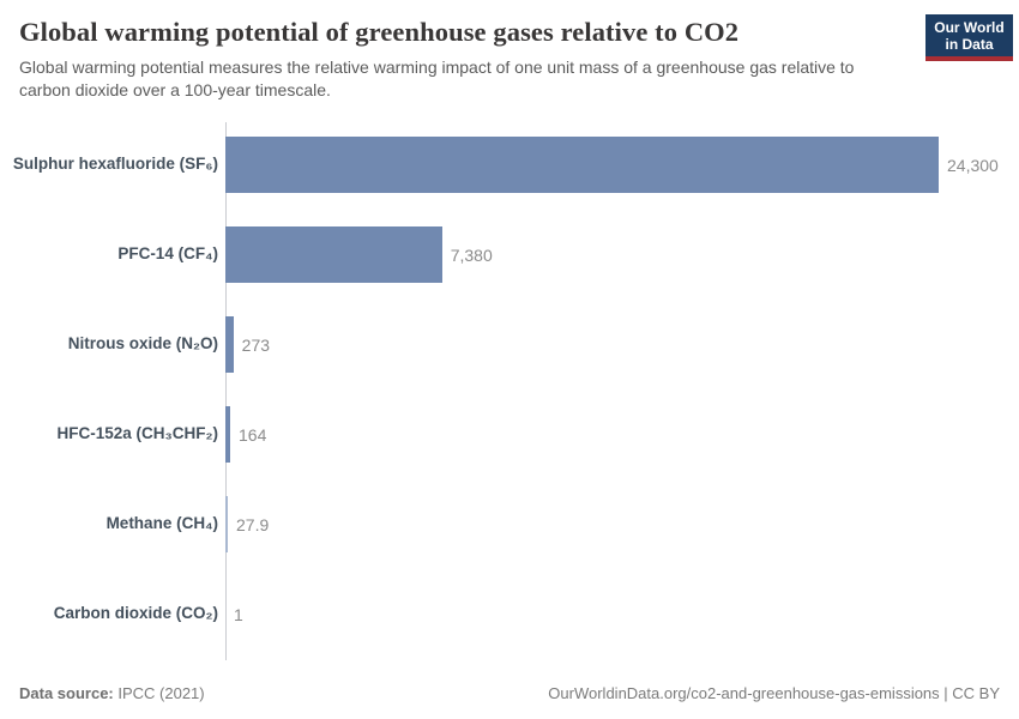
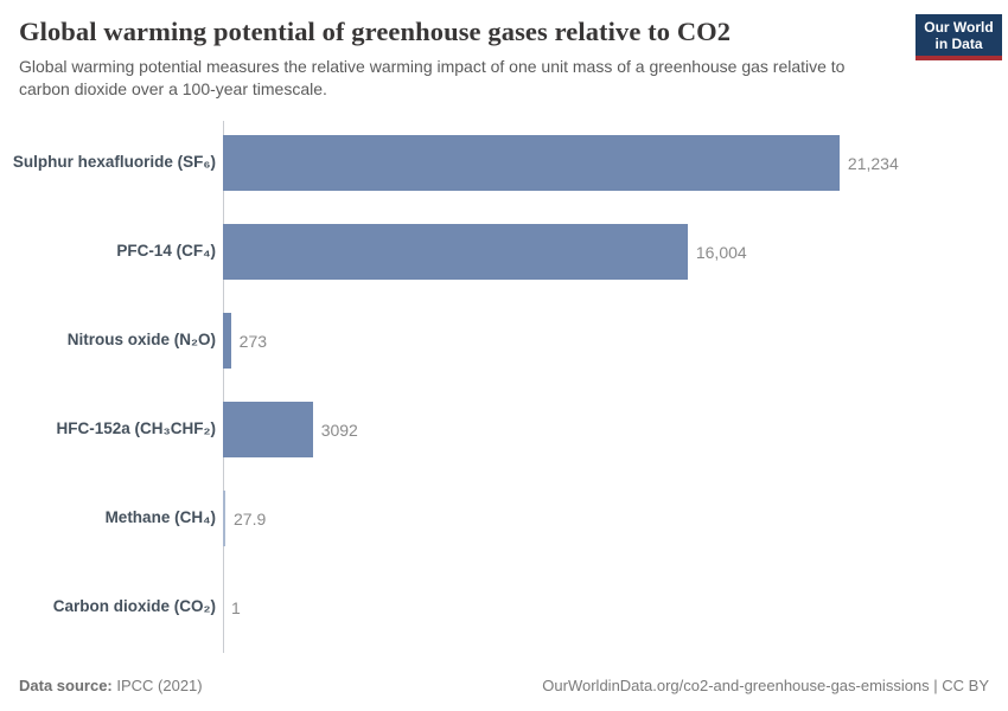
Sulphur hexafluoride (SF₆): 24,300 -> 21,234
PFC-14 (CF₄): 7,380 -> 16,004
HFC-152a (CH₃CHF₂): 164 -> 3092
